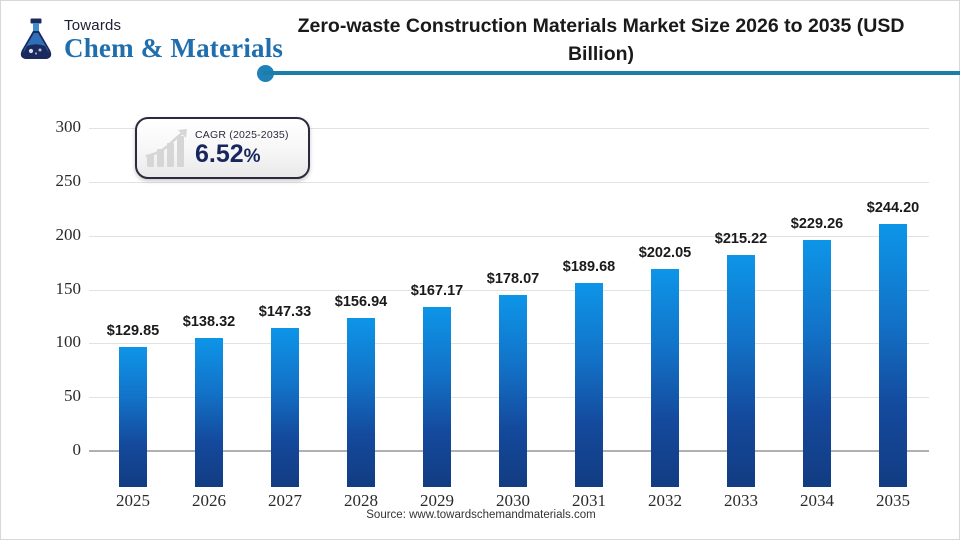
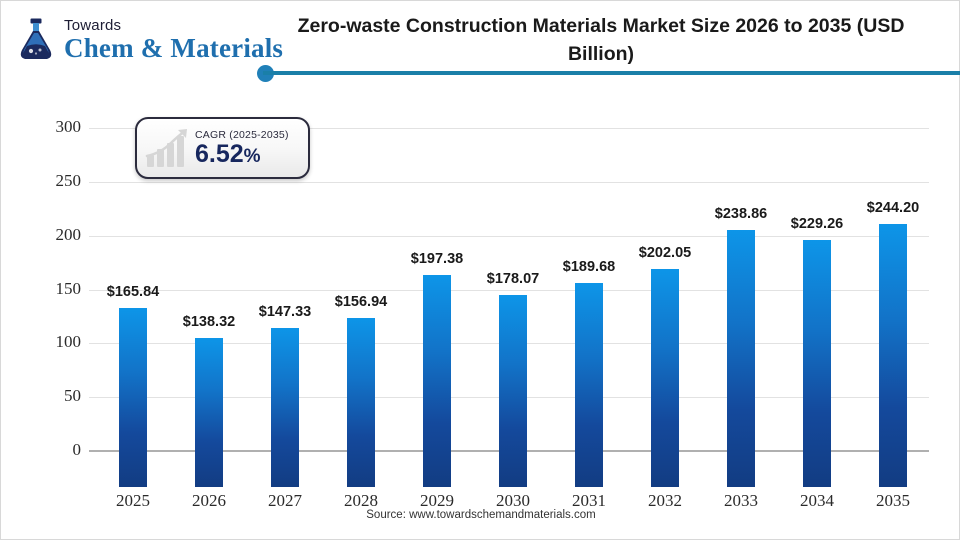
2025: $129.85 -> $165.84
2029: $167.17 -> $197.38
2033: $215.22 -> $238.86
